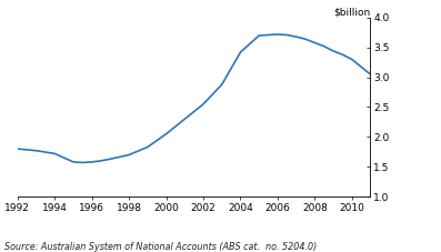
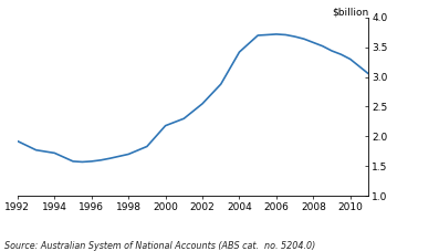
1992: 1.80 -> 1.92
2000: 2.05 -> 2.18
